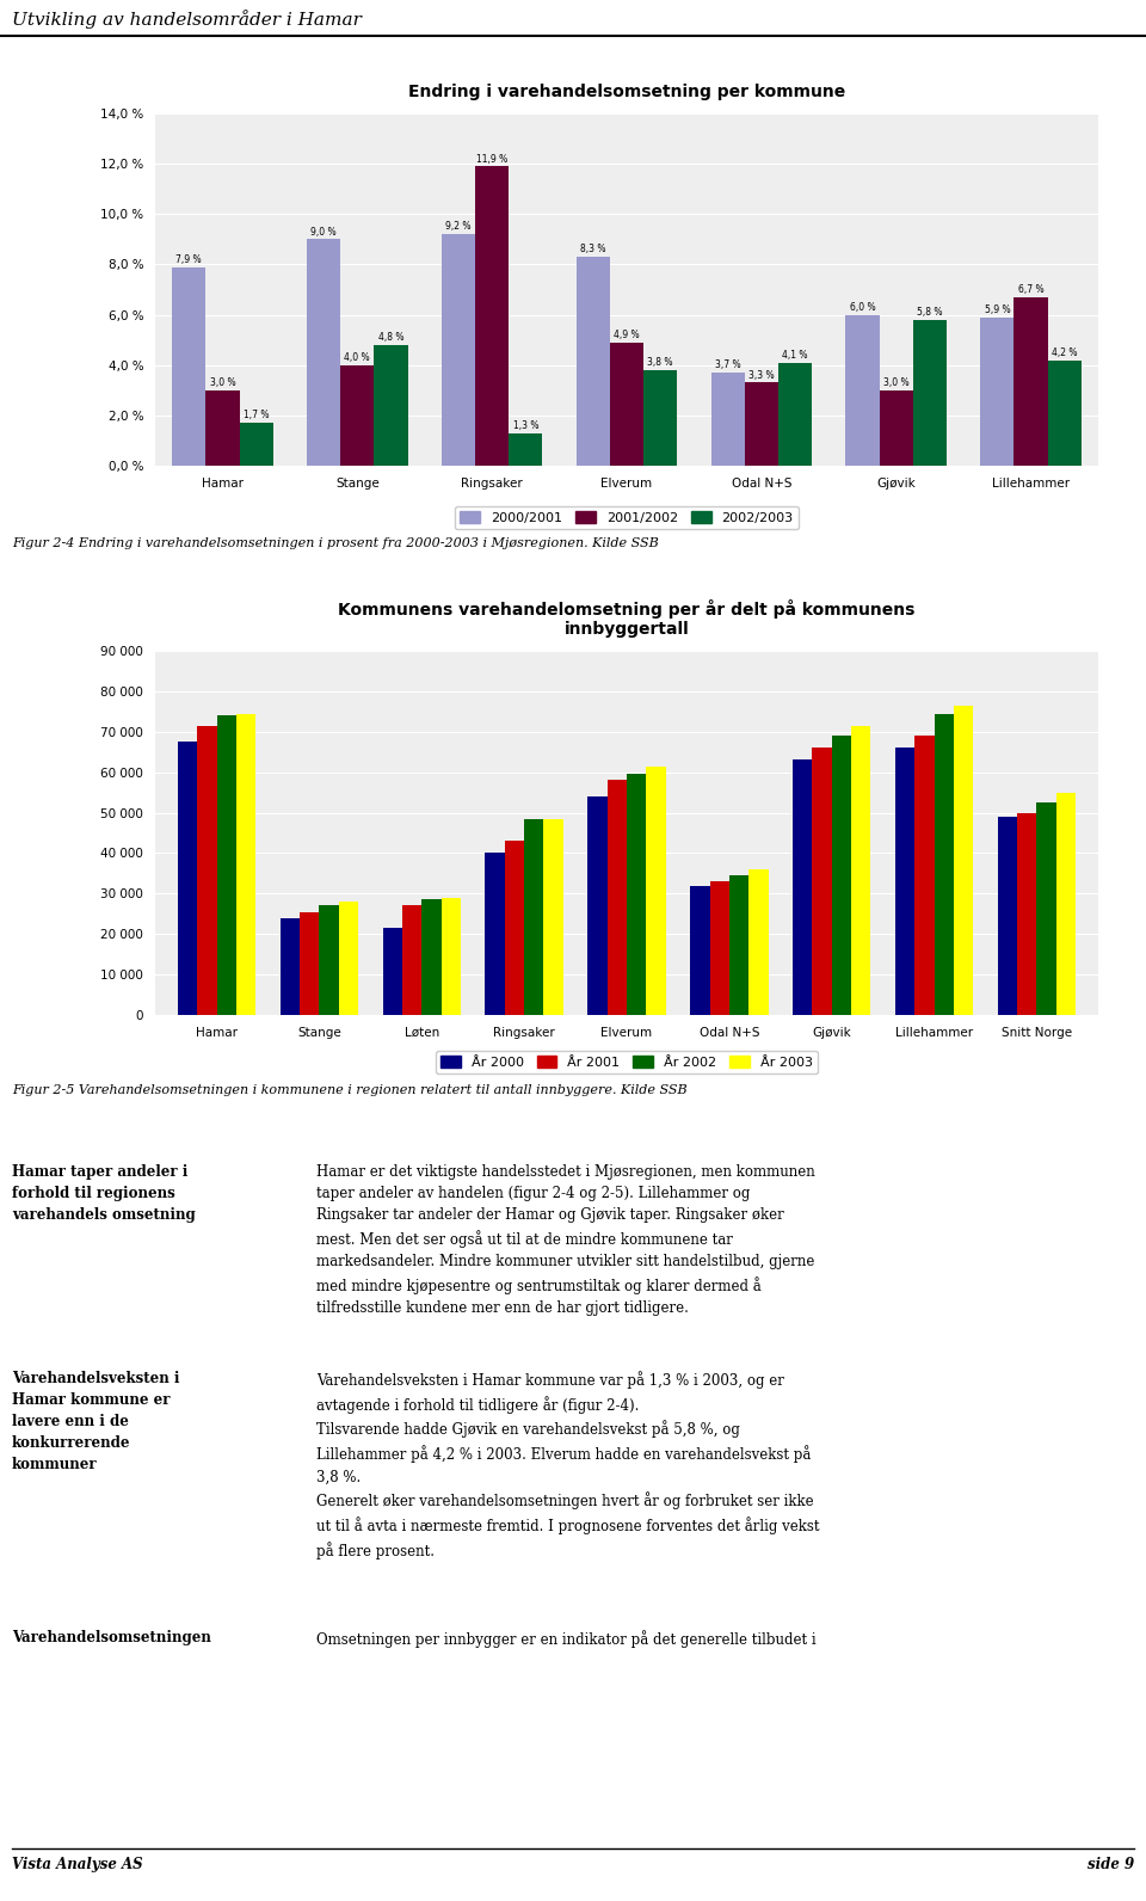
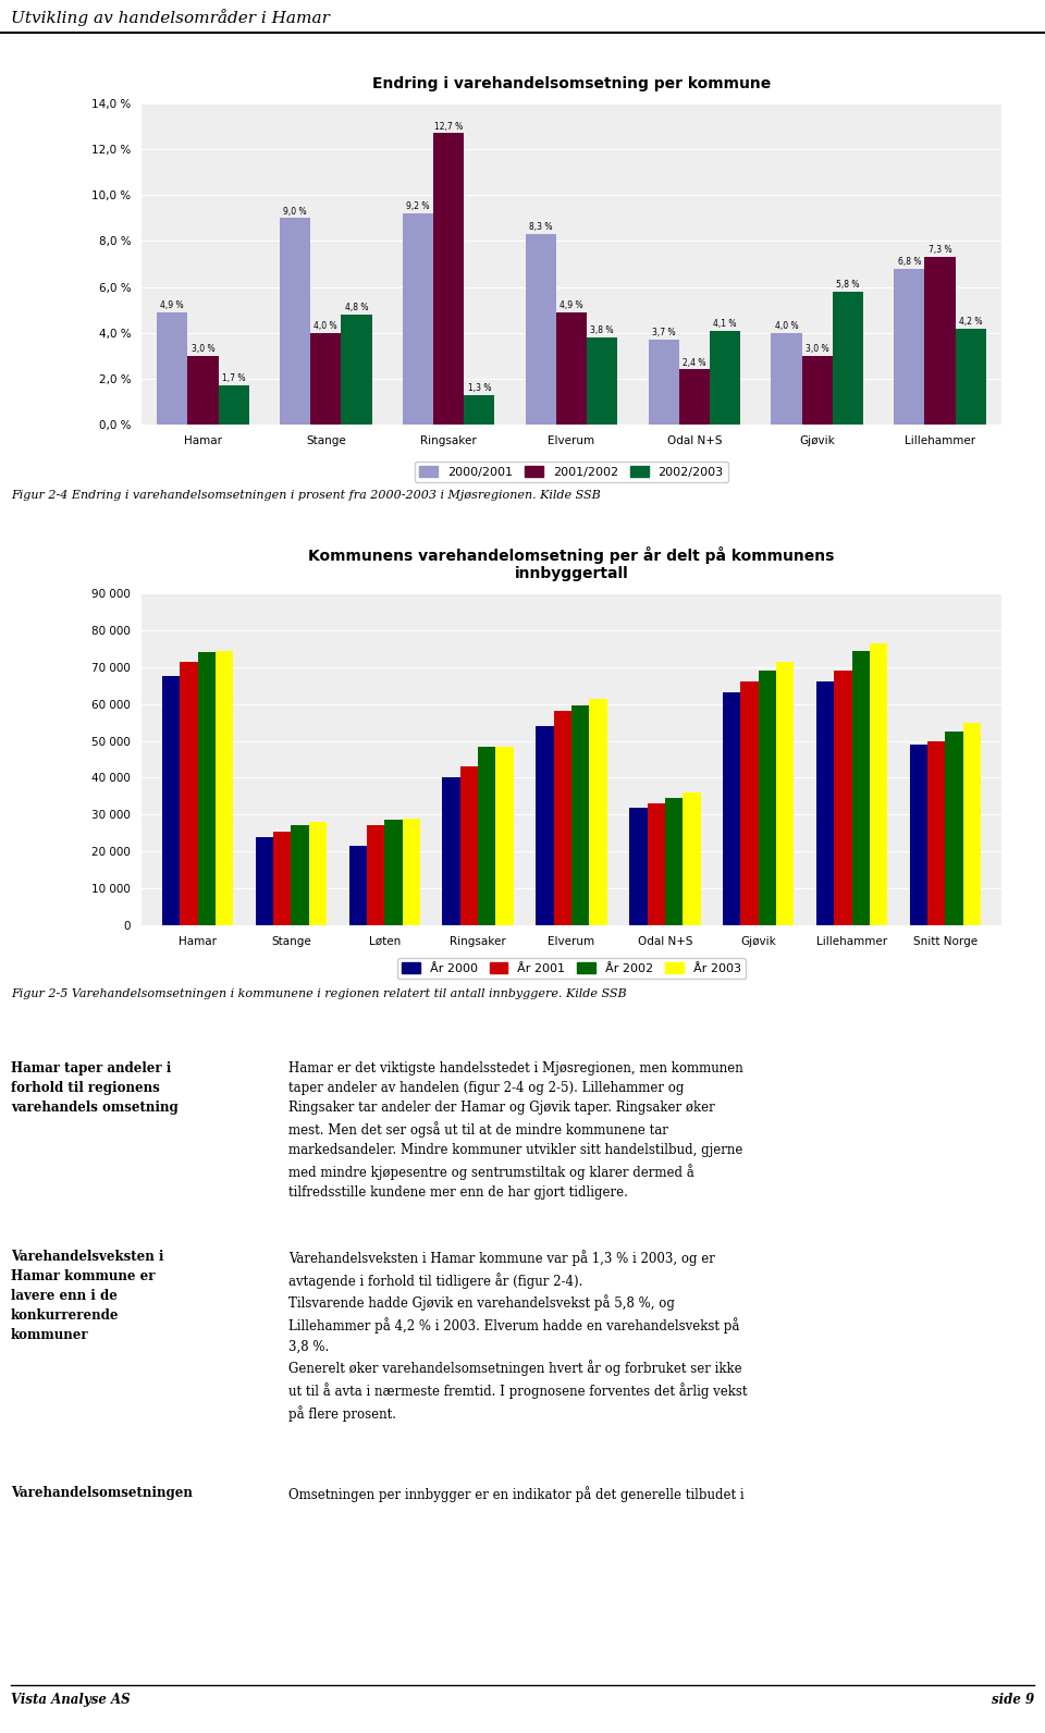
Endring i varehandelsomsetning per kommune/2000/2001/Hamar: 7,9 -> 4,9
Endring i varehandelsomsetning per kommune/2001/2002/Ringsaker: 11,9 -> 12,7
Endring i varehandelsomsetning per kommune/2001/2002/Odal N+S: 3,3 -> 2,4
Endring i varehandelsomsetning per kommune/2000/2001/Gjøvik: 6,0 -> 4,0
Endring i varehandelsomsetning per kommune/2000/2001/Lillehammer: 5,9 -> 6,8
Endring i varehandelsomsetning per kommune/2001/2002/Lillehammer: 6,7 -> 7,3
